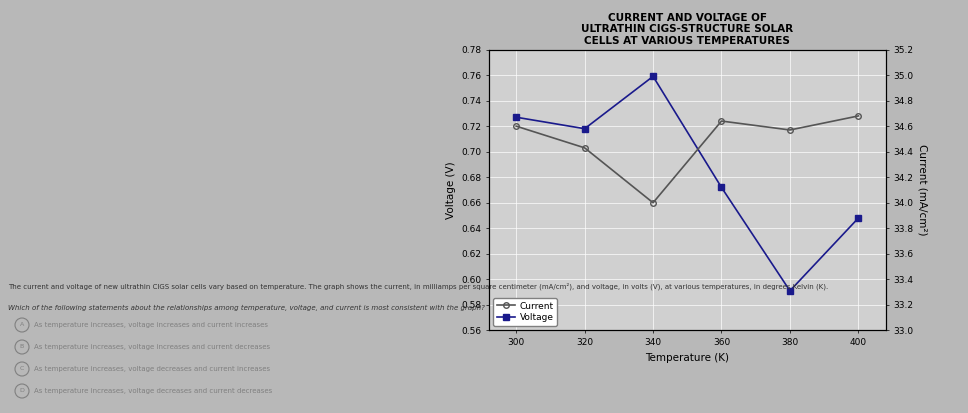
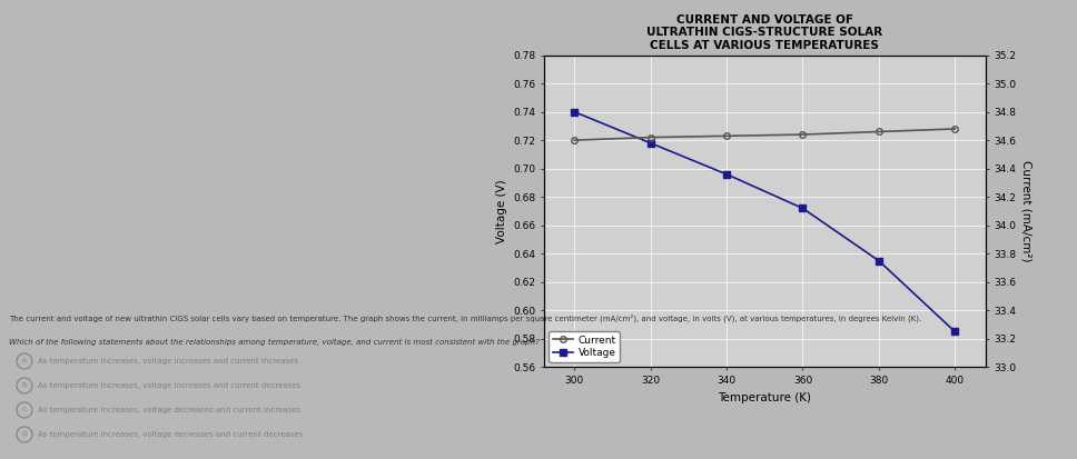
Voltage/300: 0.727 -> 0.740
Current/320: 34.43 -> 34.62
Voltage/340: 0.759 -> 0.696
Current/340: 34.00 -> 34.63
Voltage/380: 0.591 -> 0.635
Current/380: 34.57 -> 34.66
Voltage/400: 0.648 -> 0.585
